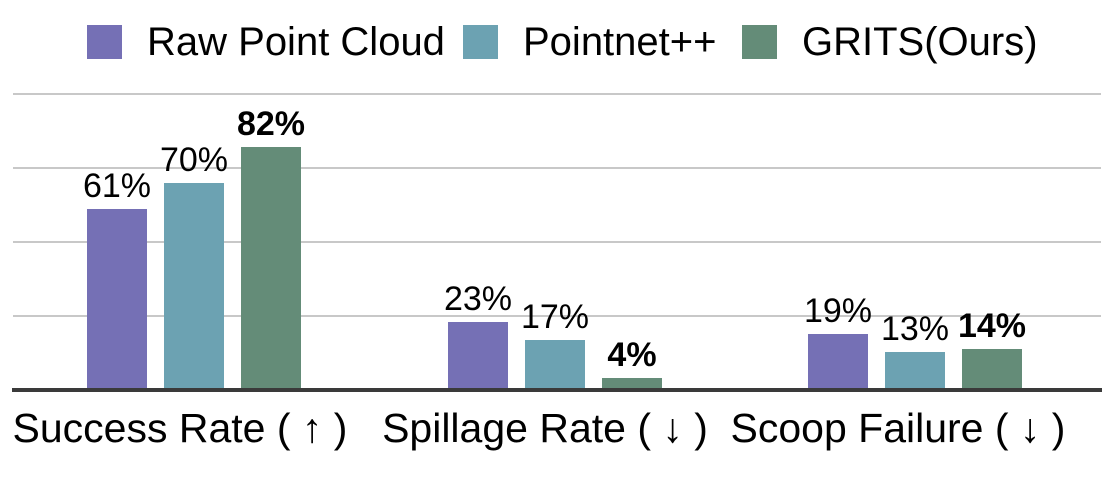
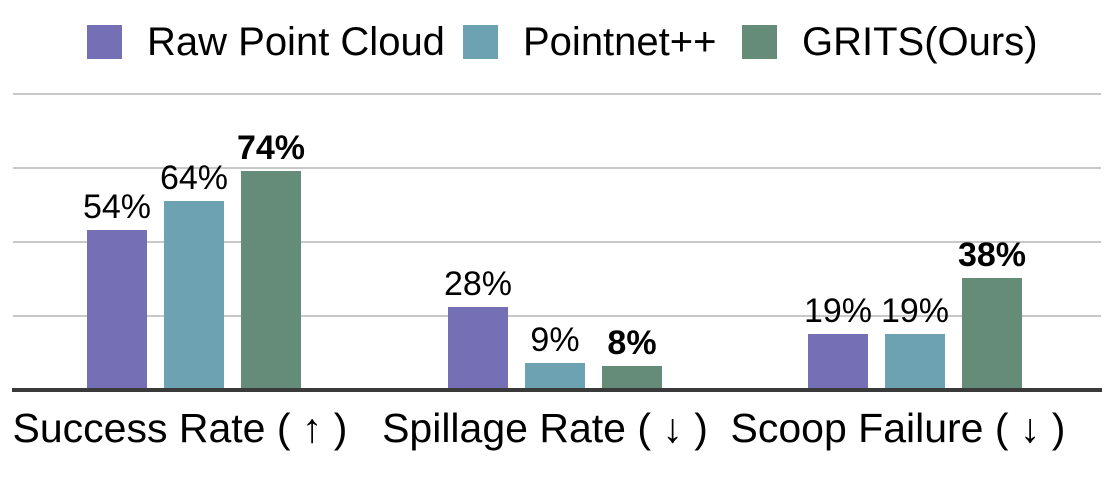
Raw Point Cloud/Success Rate ( ↑ ): 61% -> 54%
Pointnet++/Success Rate ( ↑ ): 70% -> 64%
GRITS(Ours)/Success Rate ( ↑ ): 82% -> 74%
Raw Point Cloud/Spillage Rate ( ↓ ): 23% -> 28%
Pointnet++/Spillage Rate ( ↓ ): 17% -> 9%
GRITS(Ours)/Spillage Rate ( ↓ ): 4% -> 8%
Pointnet++/Scoop Failure ( ↓ ): 13% -> 19%
GRITS(Ours)/Scoop Failure ( ↓ ): 14% -> 38%
